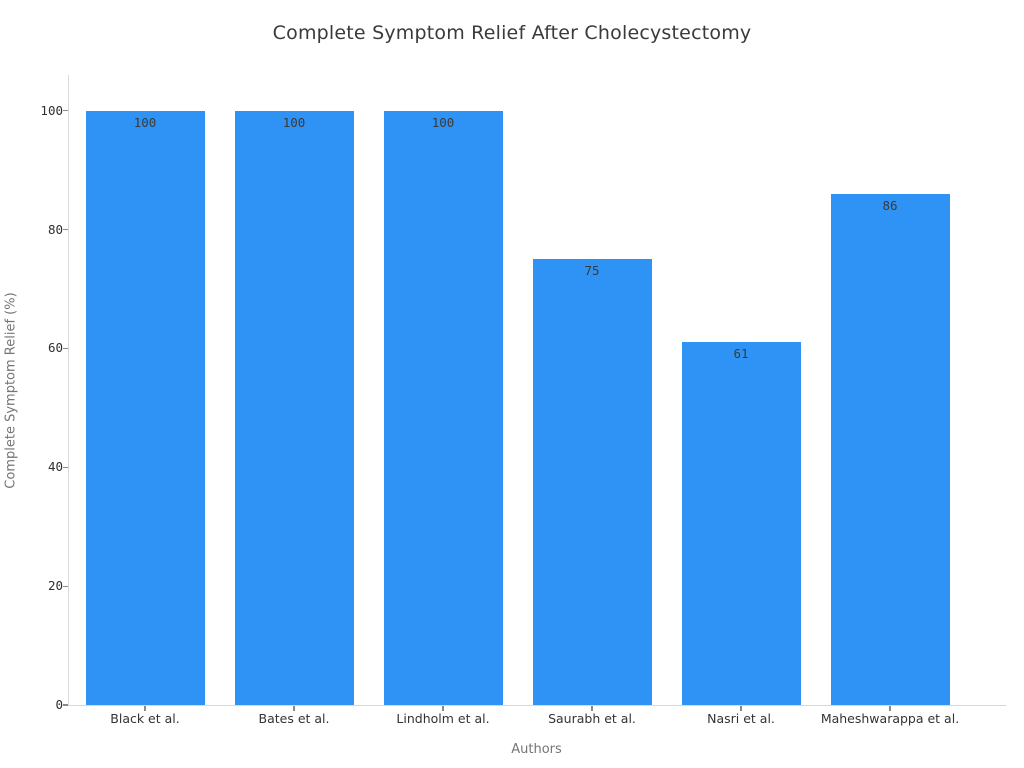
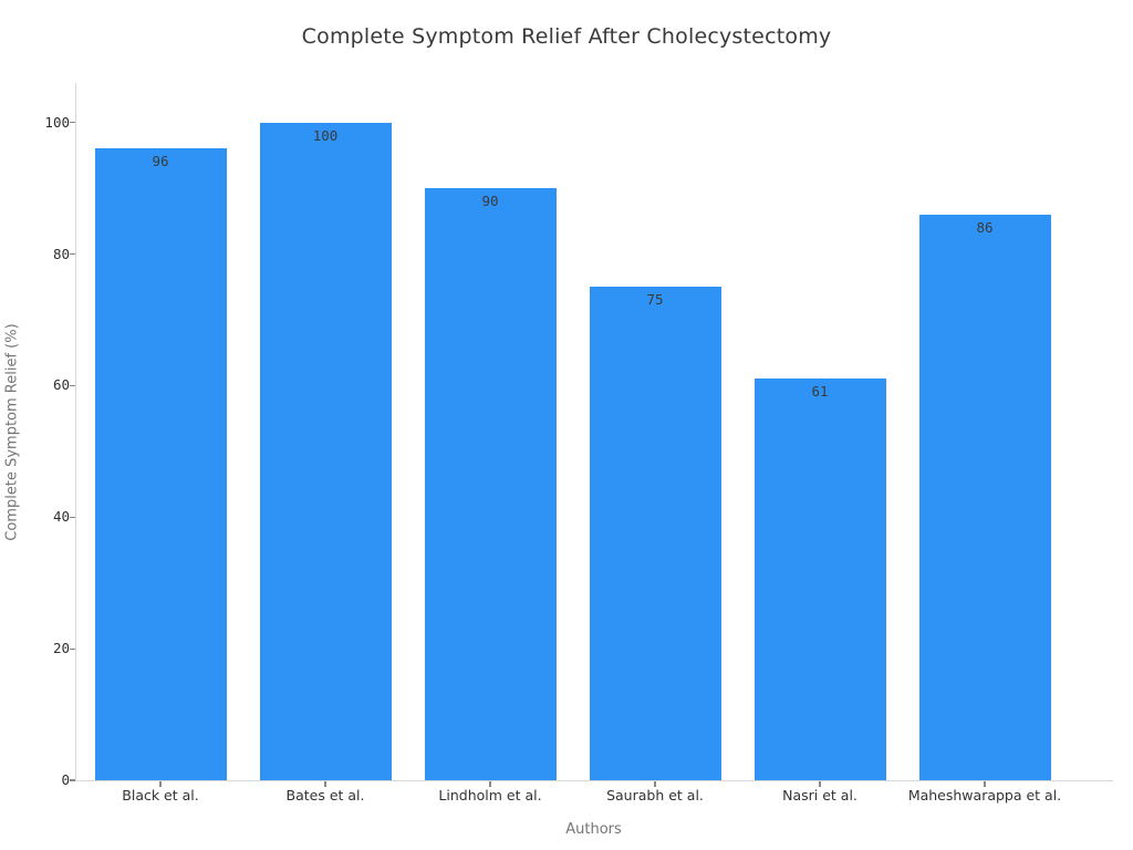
Black et al.: 100 -> 96
Lindholm et al.: 100 -> 90
